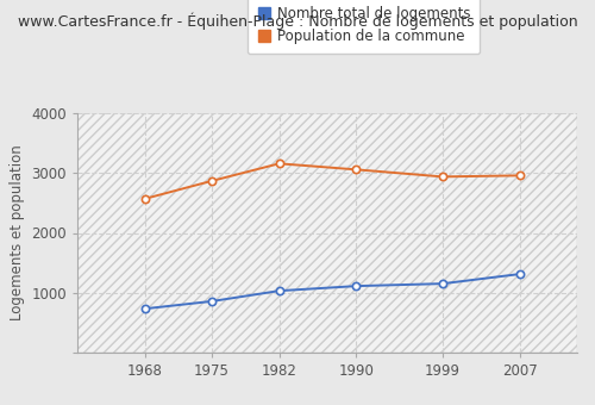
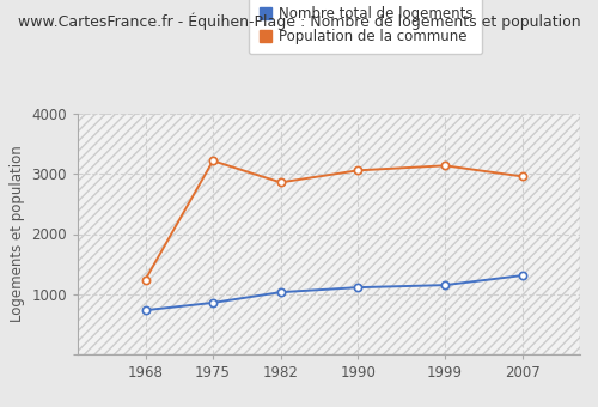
Population de la commune/1968: 2570 -> 1240
Population de la commune/1975: 2870 -> 3220
Population de la commune/1982: 3160 -> 2860
Population de la commune/1999: 2940 -> 3140
